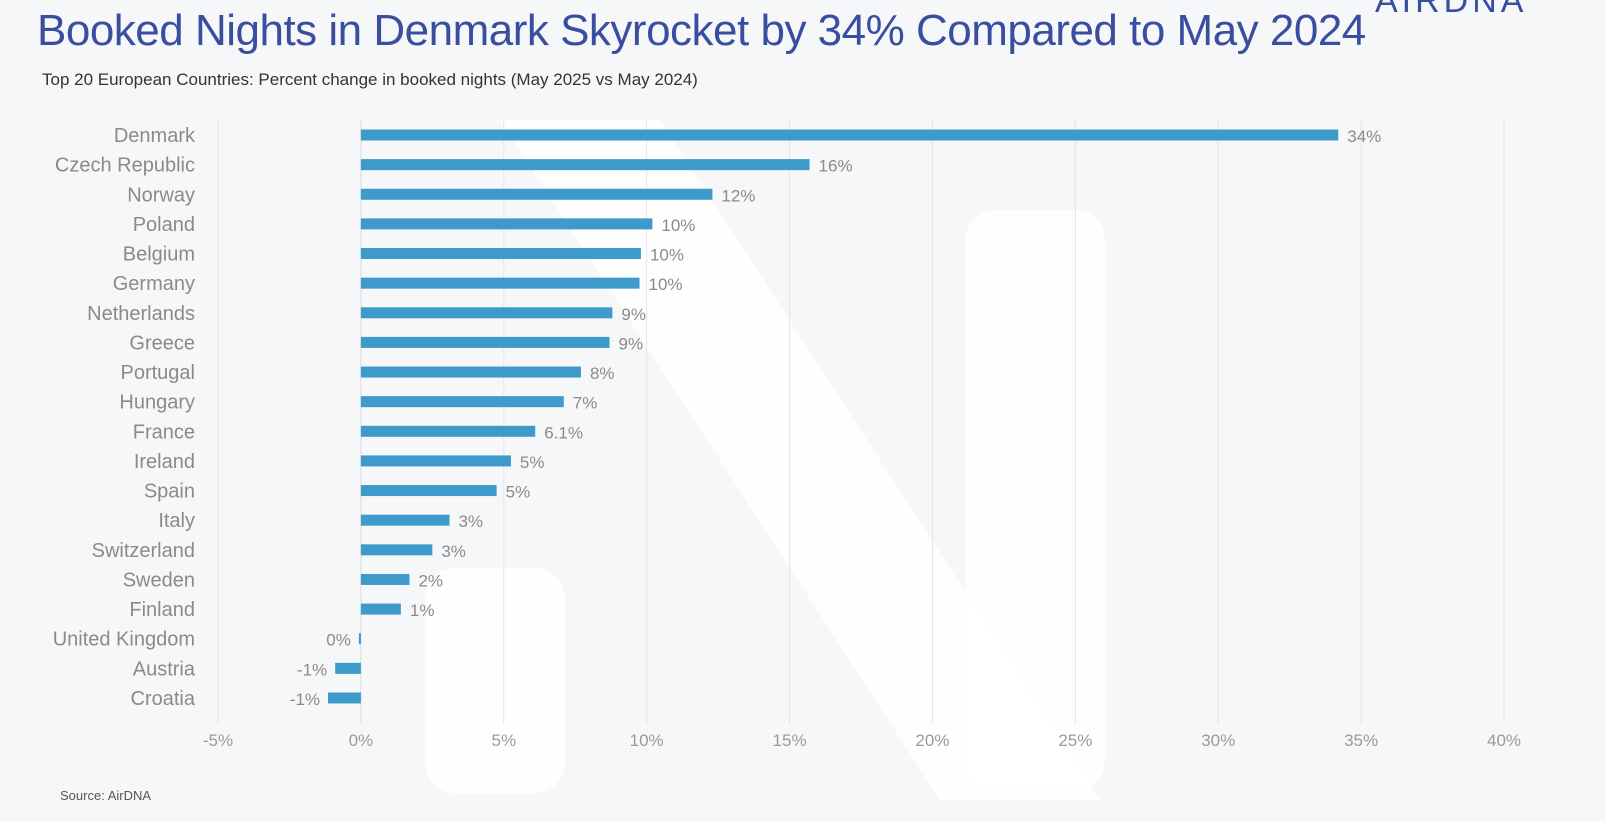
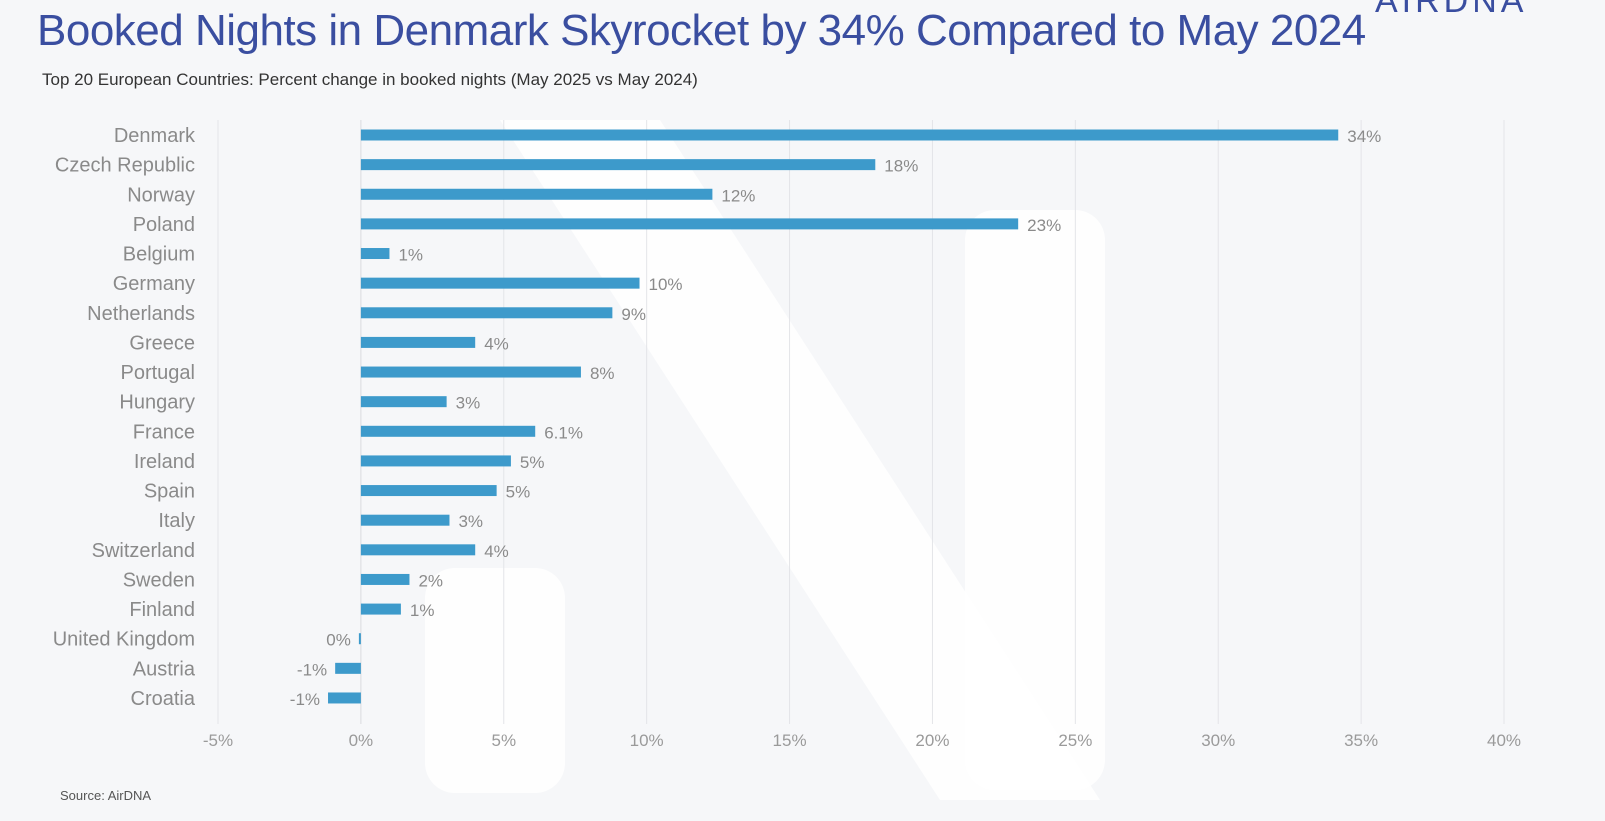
Czech Republic: 16% -> 18%
Poland: 10% -> 23%
Belgium: 10% -> 1%
Greece: 9% -> 4%
Hungary: 7% -> 3%
Switzerland: 3% -> 4%
